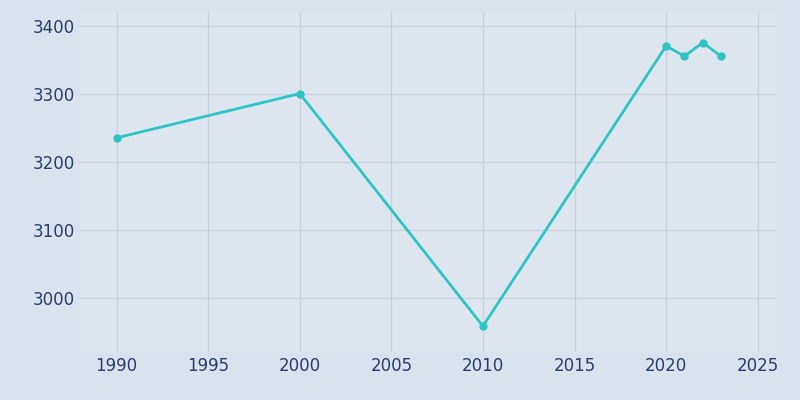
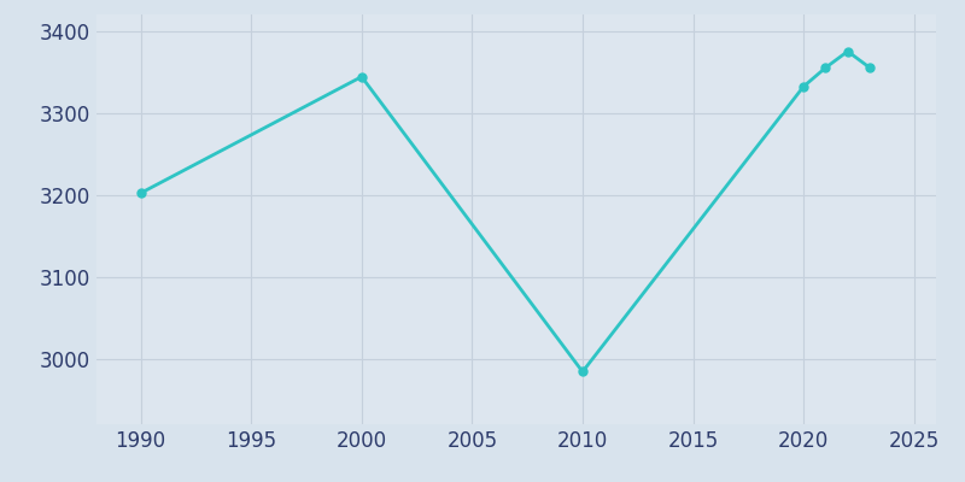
1990: 3235 -> 3202
2000: 3300 -> 3344
2010: 2958 -> 2984
2020: 3370 -> 3332
